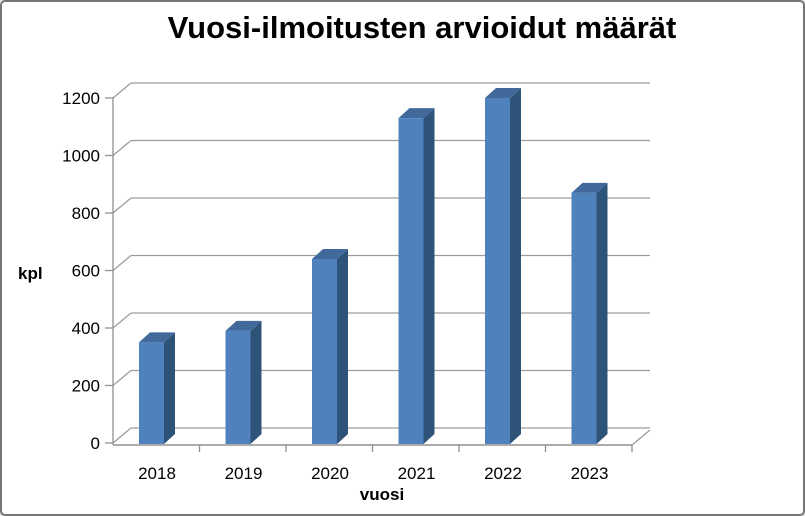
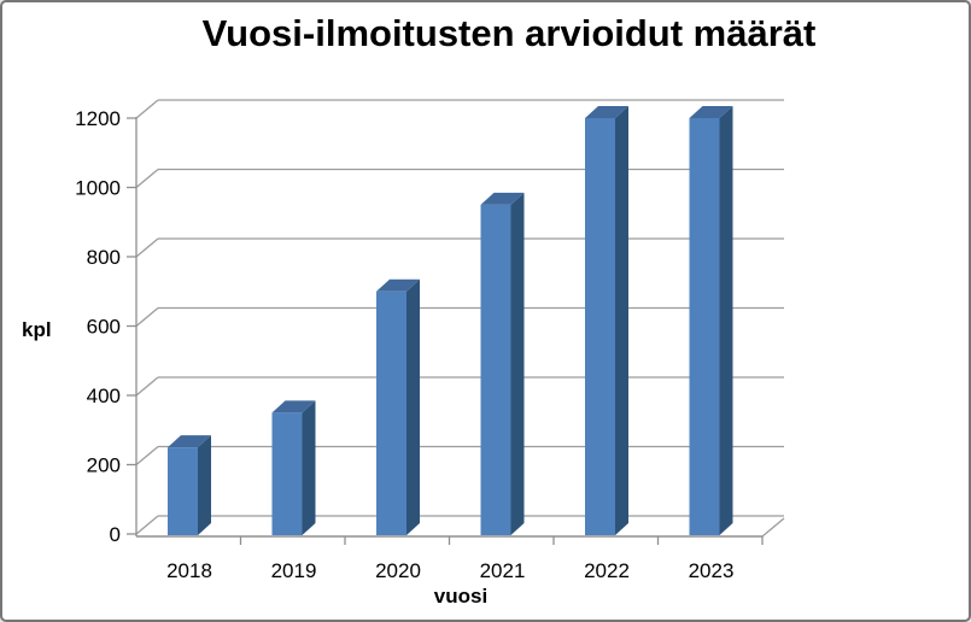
2018: 350 -> 250
2019: 390 -> 350
2020: 640 -> 700
2021: 1130 -> 950
2023: 870 -> 1200
